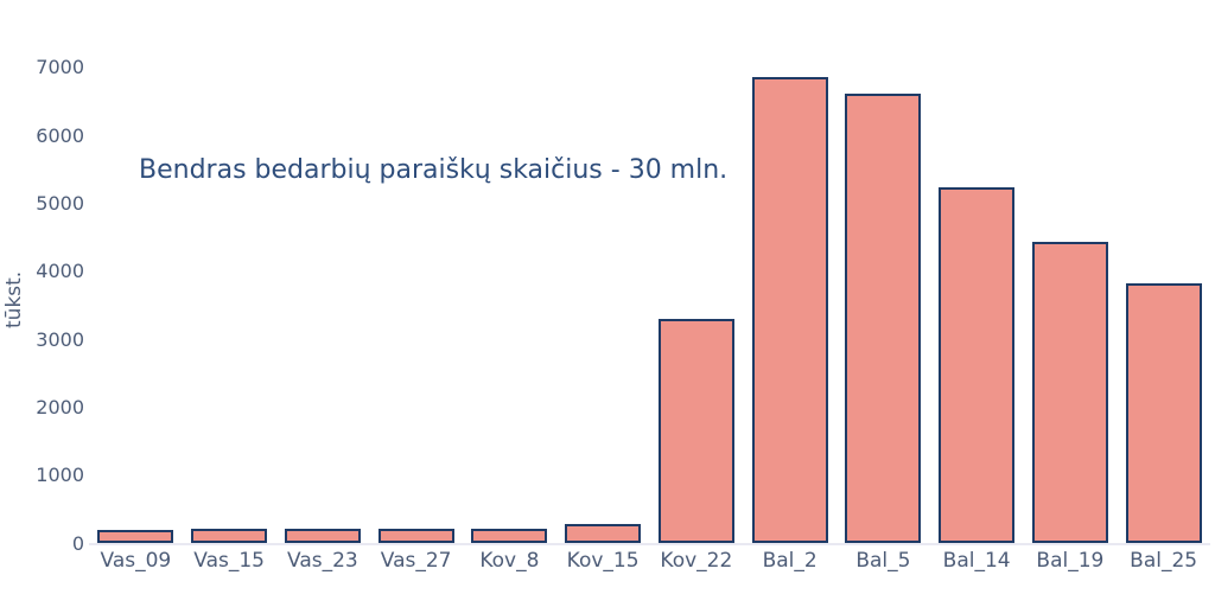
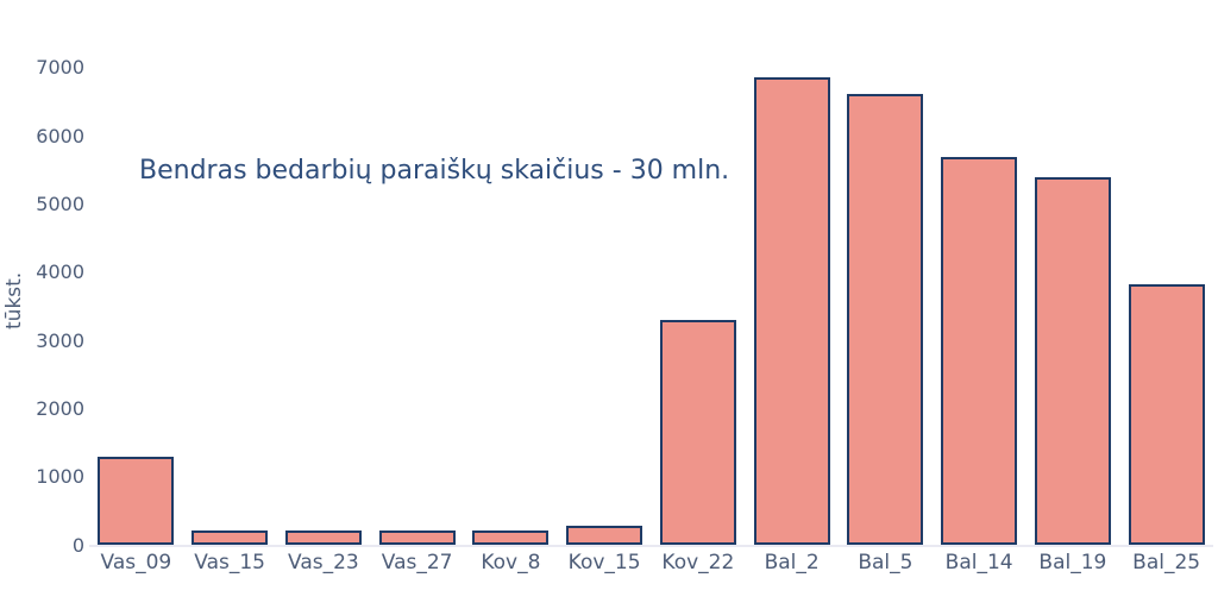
Vas_09: 200 -> 1300
Bal_14: 5200 -> 5700
Bal_19: 4400 -> 5400
